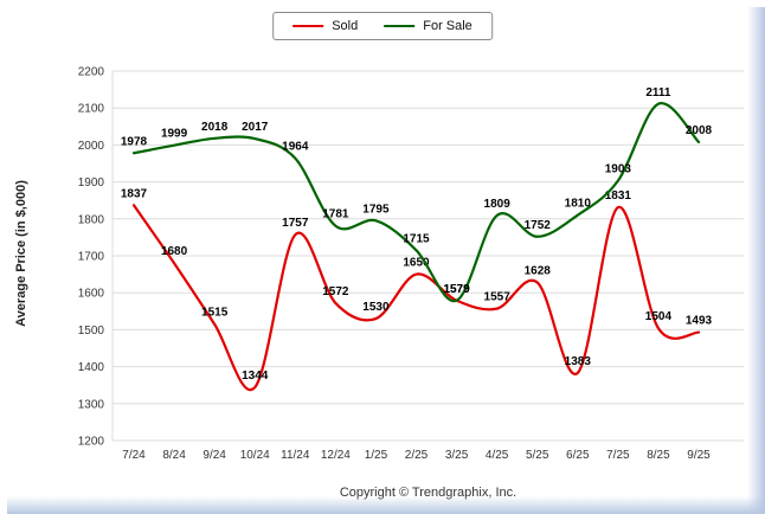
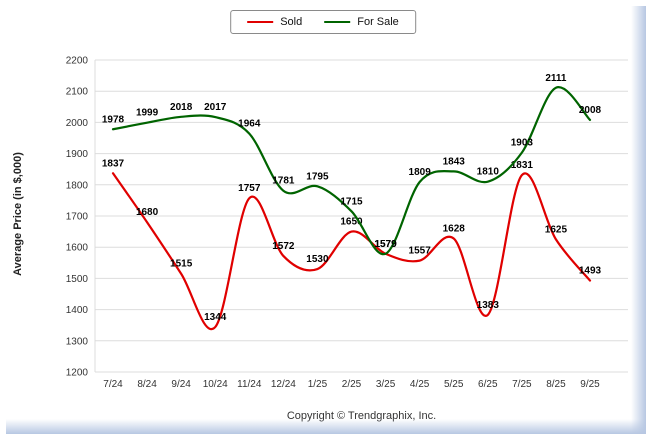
For Sale/5/25: 1752 -> 1843
Sold/8/25: 1504 -> 1625
